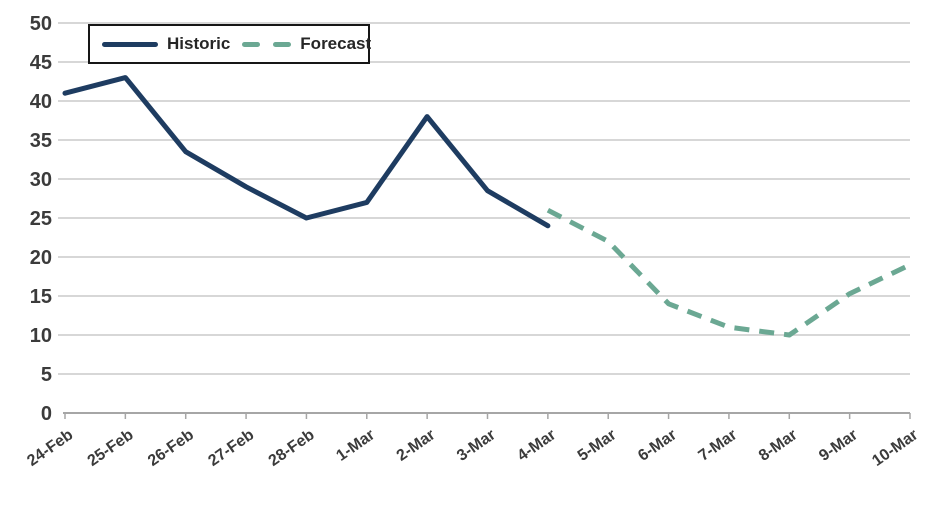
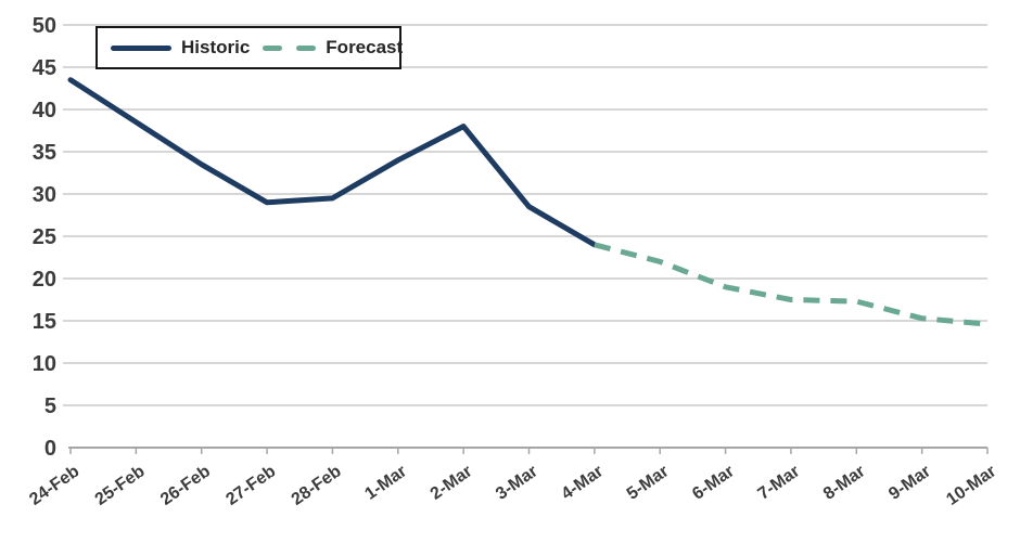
Historic/24-Feb: 41 -> 44
Historic/25-Feb: 43 -> 38
Historic/28-Feb: 25 -> 30
Historic/1-Mar: 27 -> 34
Forecast/4-Mar: 26 -> 24
Forecast/6-Mar: 14 -> 19
Forecast/7-Mar: 11 -> 18
Forecast/8-Mar: 10 -> 17
Forecast/10-Mar: 19 -> 15
